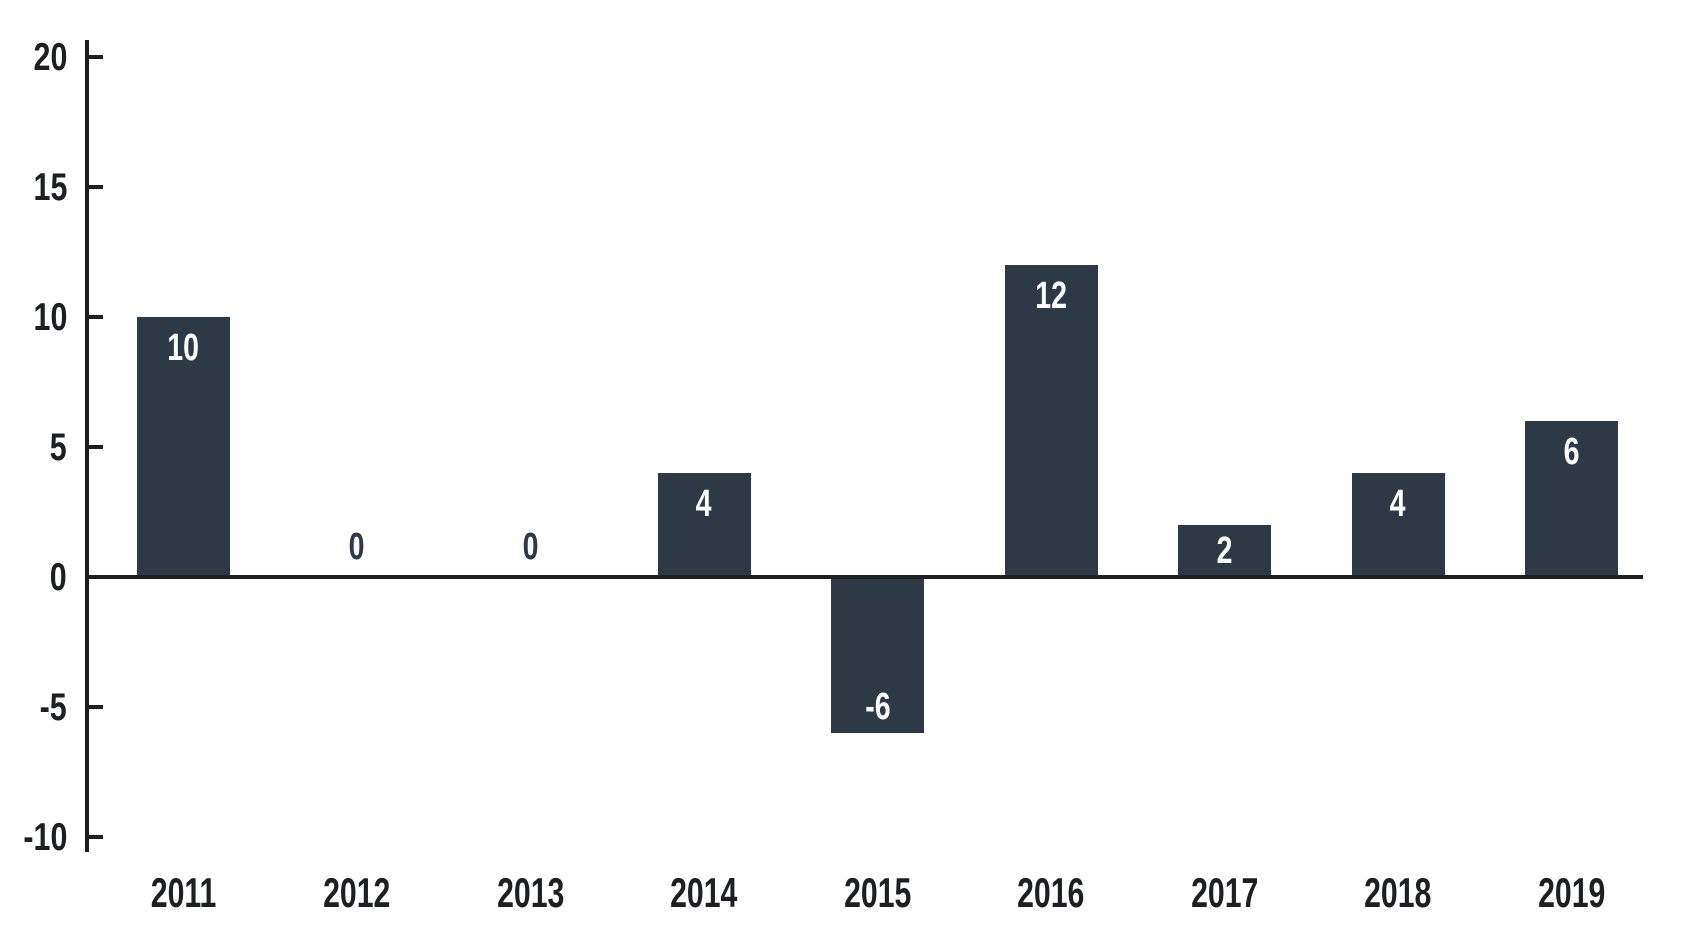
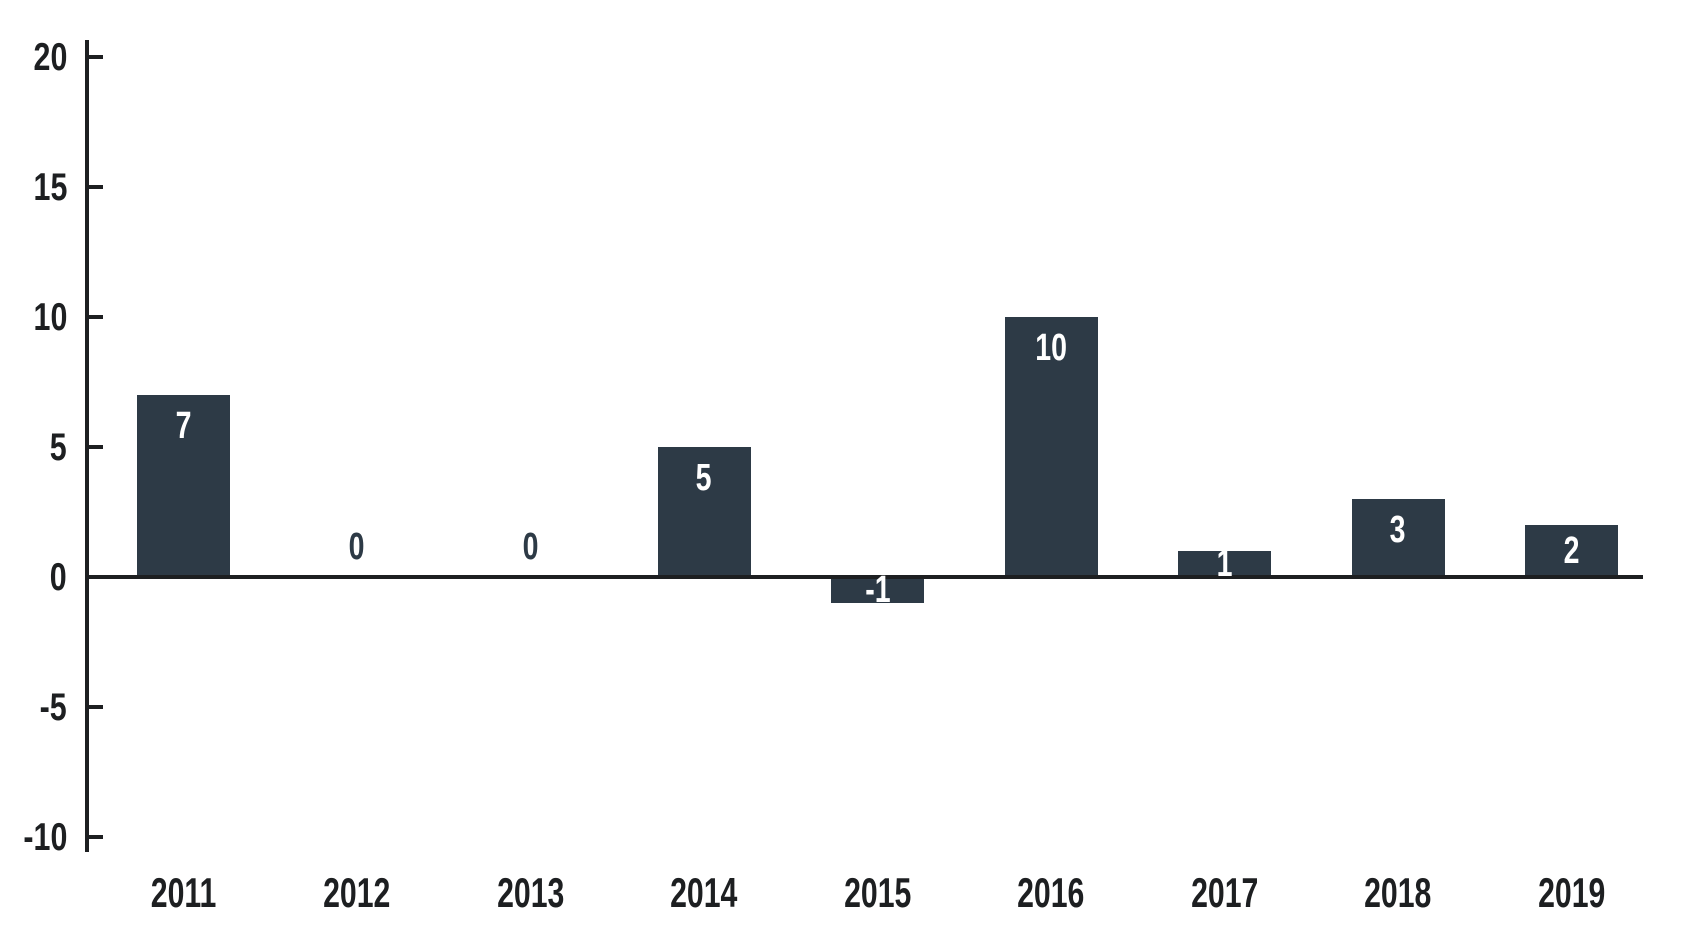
2011: 10 -> 7
2014: 4 -> 5
2015: -6 -> -1
2016: 12 -> 10
2017: 2 -> 1
2018: 4 -> 3
2019: 6 -> 2
